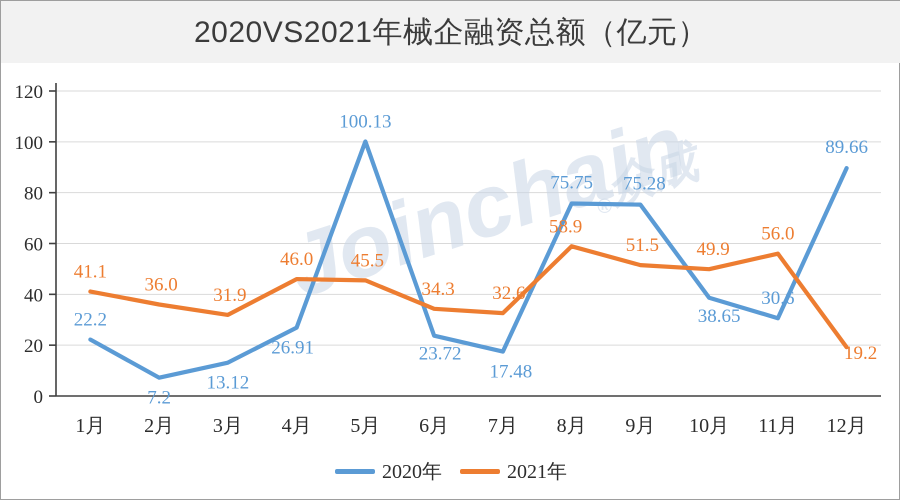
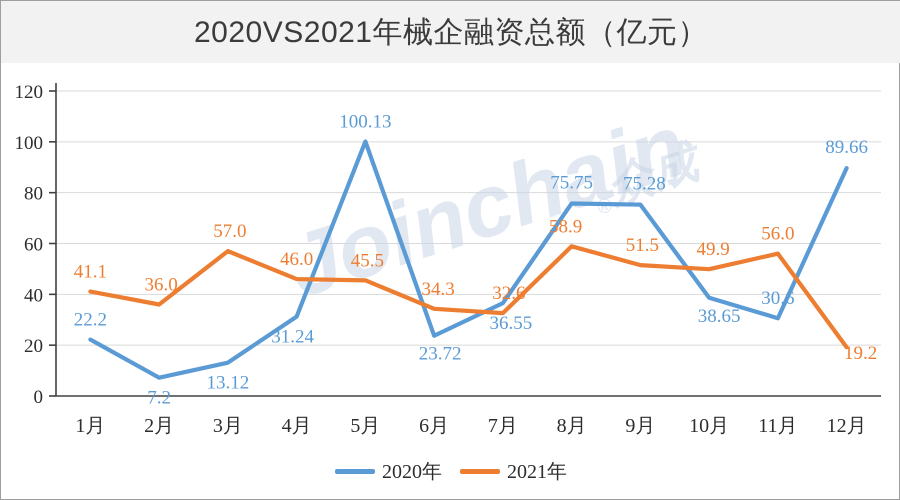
2021年/3月: 31.9 -> 57.0
2020年/4月: 26.91 -> 31.24
2020年/7月: 17.48 -> 36.55
